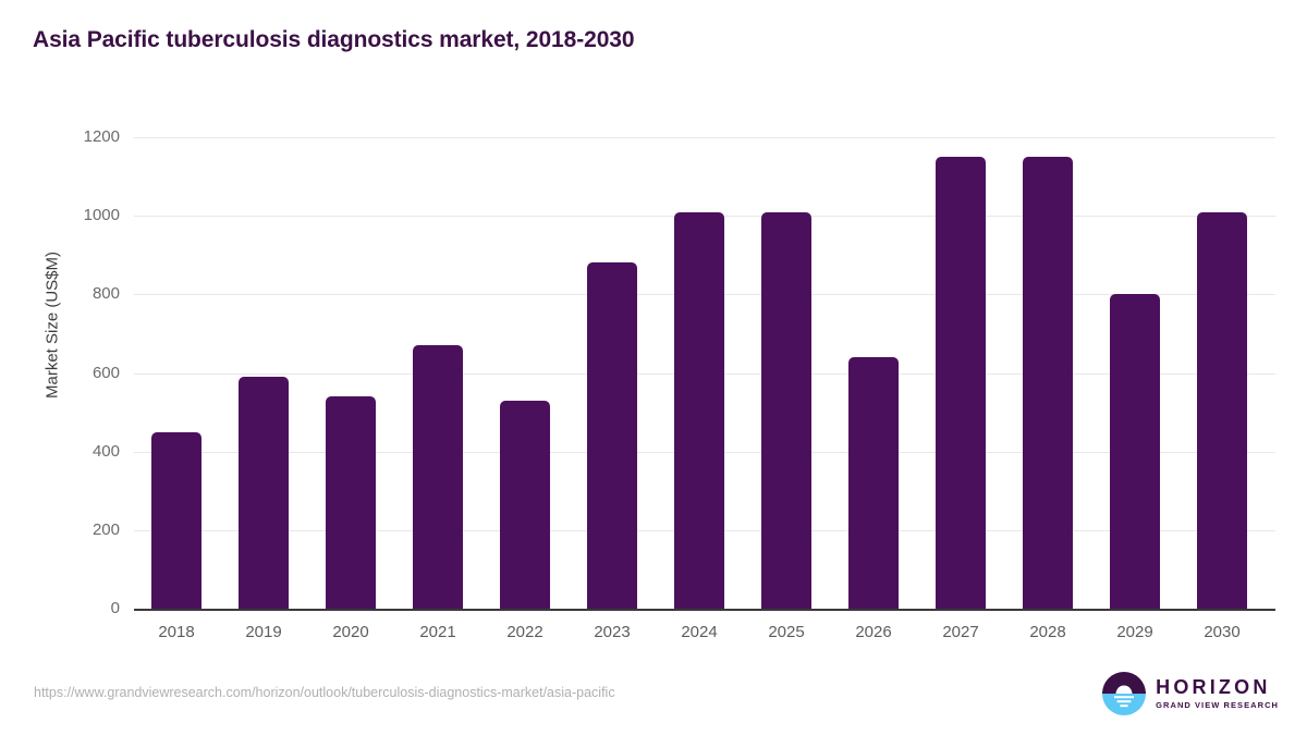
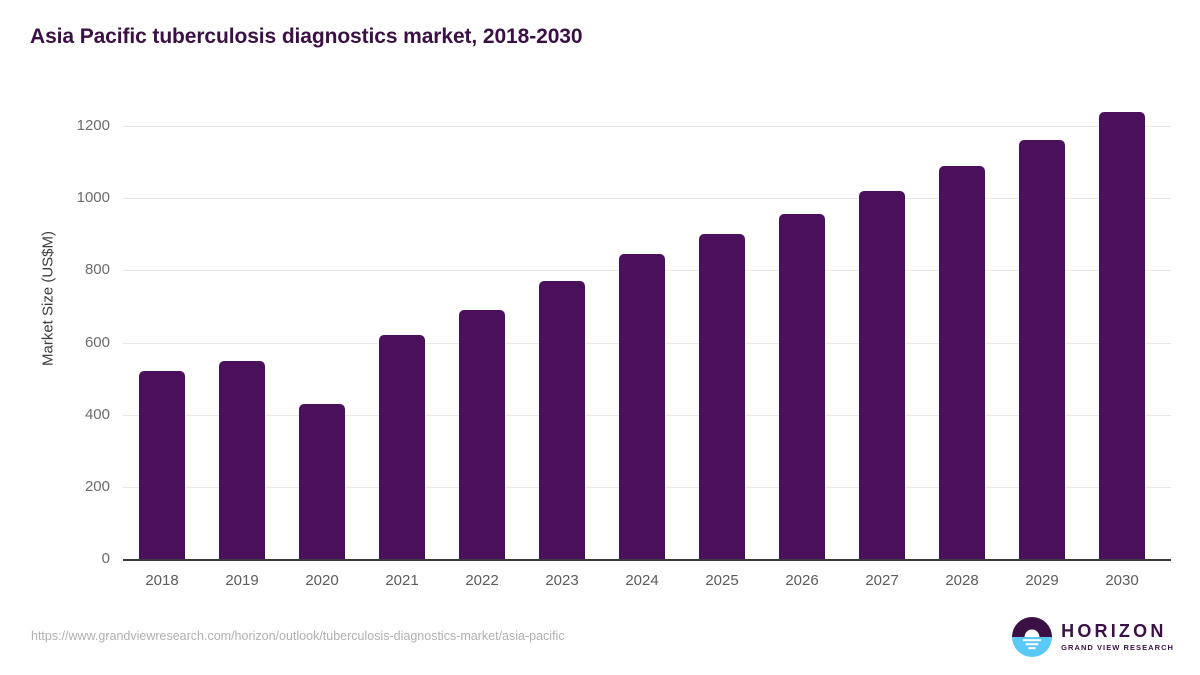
2018: 450 -> 520
2019: 590 -> 550
2020: 540 -> 430
2021: 670 -> 620
2022: 530 -> 690
2023: 880 -> 770
2024: 1010 -> 840
2025: 1010 -> 900
2026: 640 -> 960
2027: 1150 -> 1020
2028: 1150 -> 1090
2029: 800 -> 1160
2030: 1010 -> 1240
